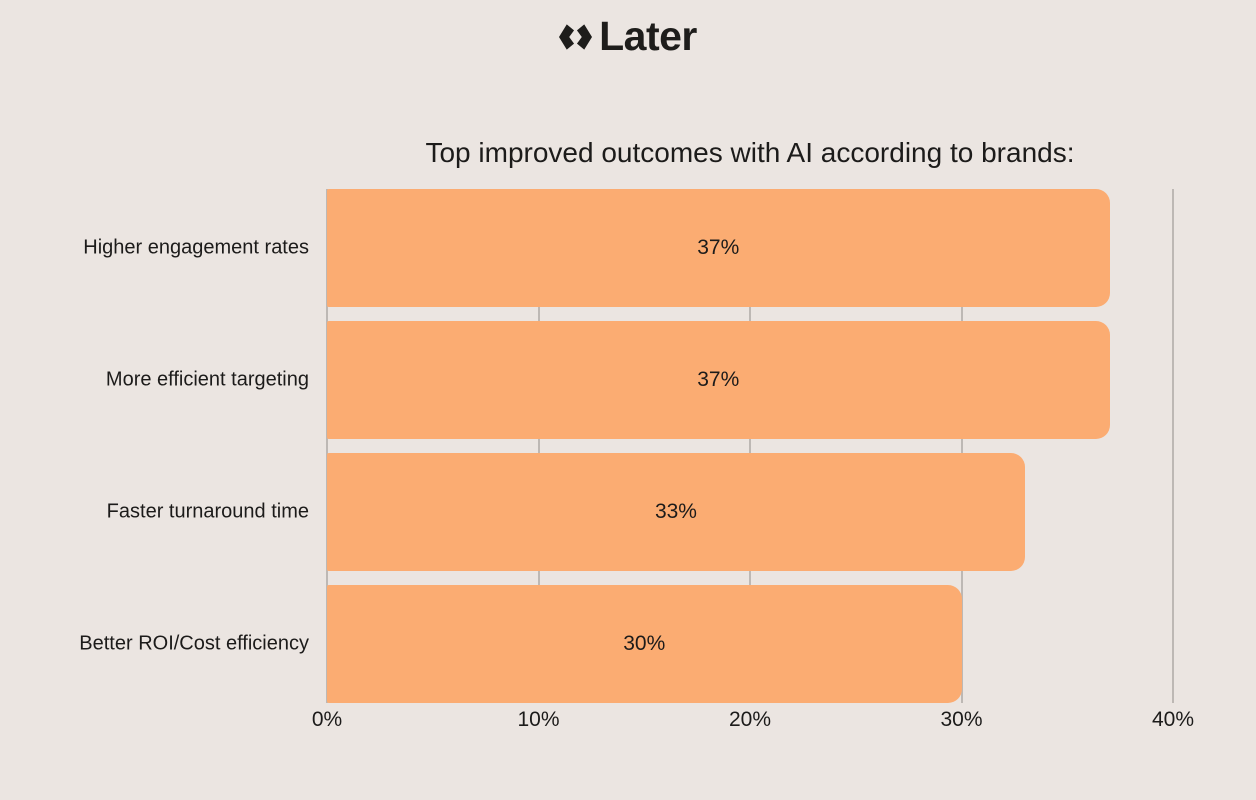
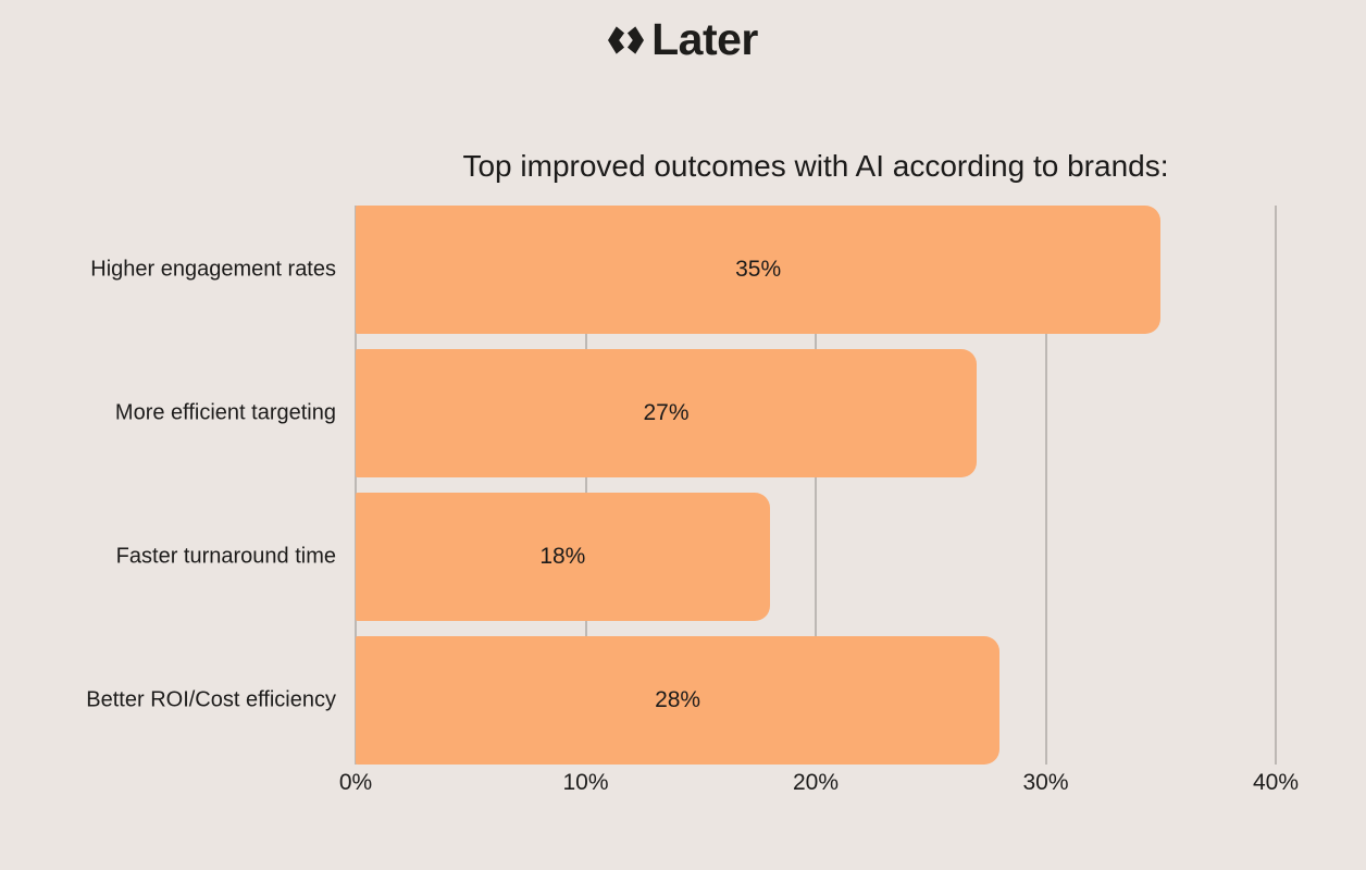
Higher engagement rates: 37% -> 35%
More efficient targeting: 37% -> 27%
Faster turnaround time: 33% -> 18%
Better ROI/Cost efficiency: 30% -> 28%
